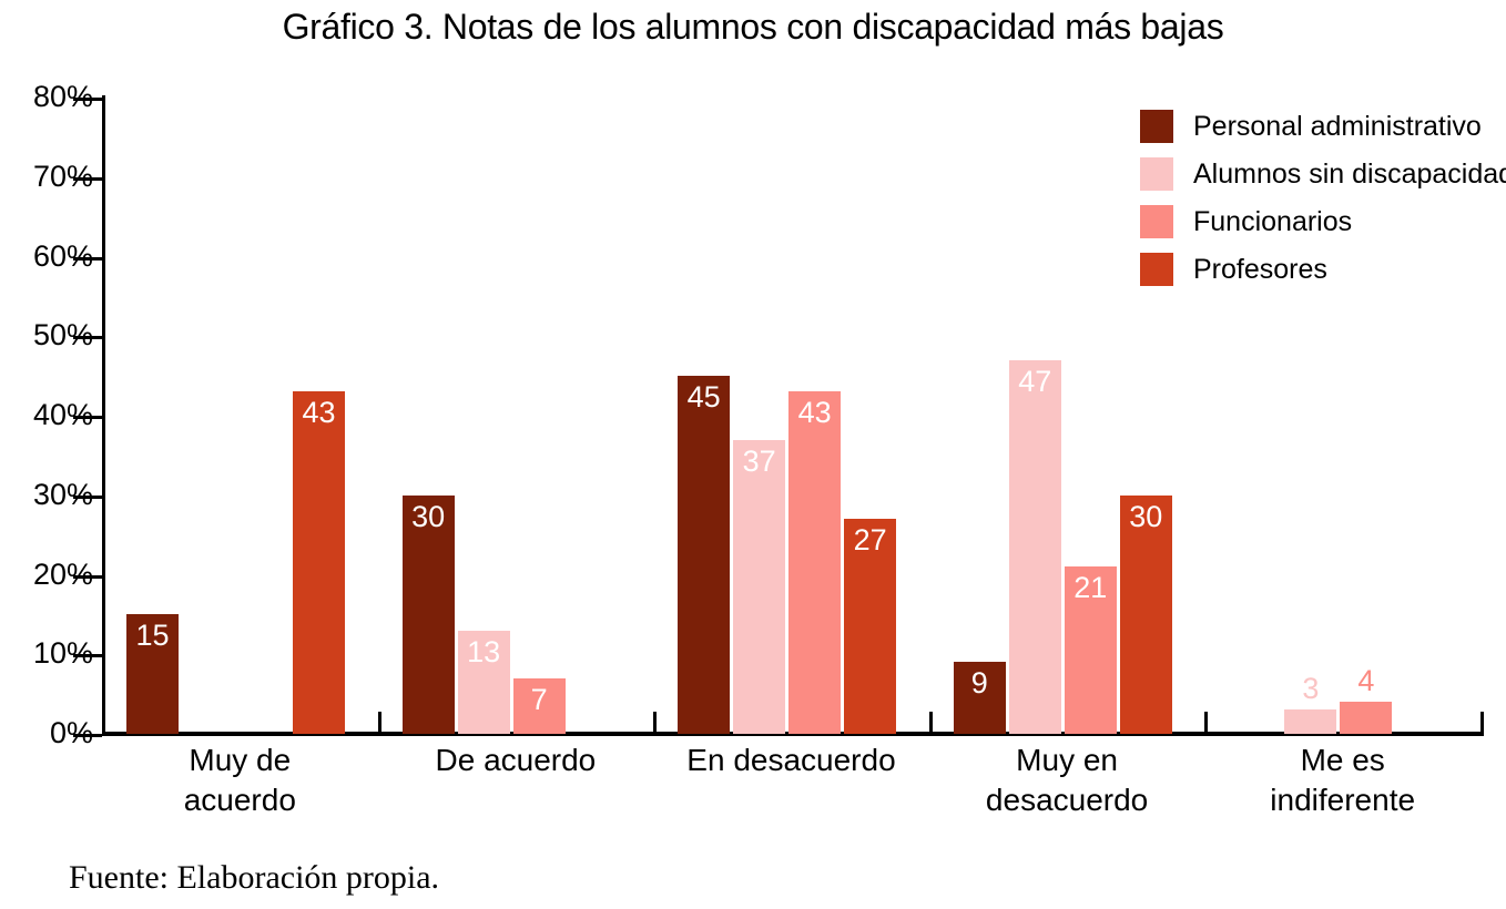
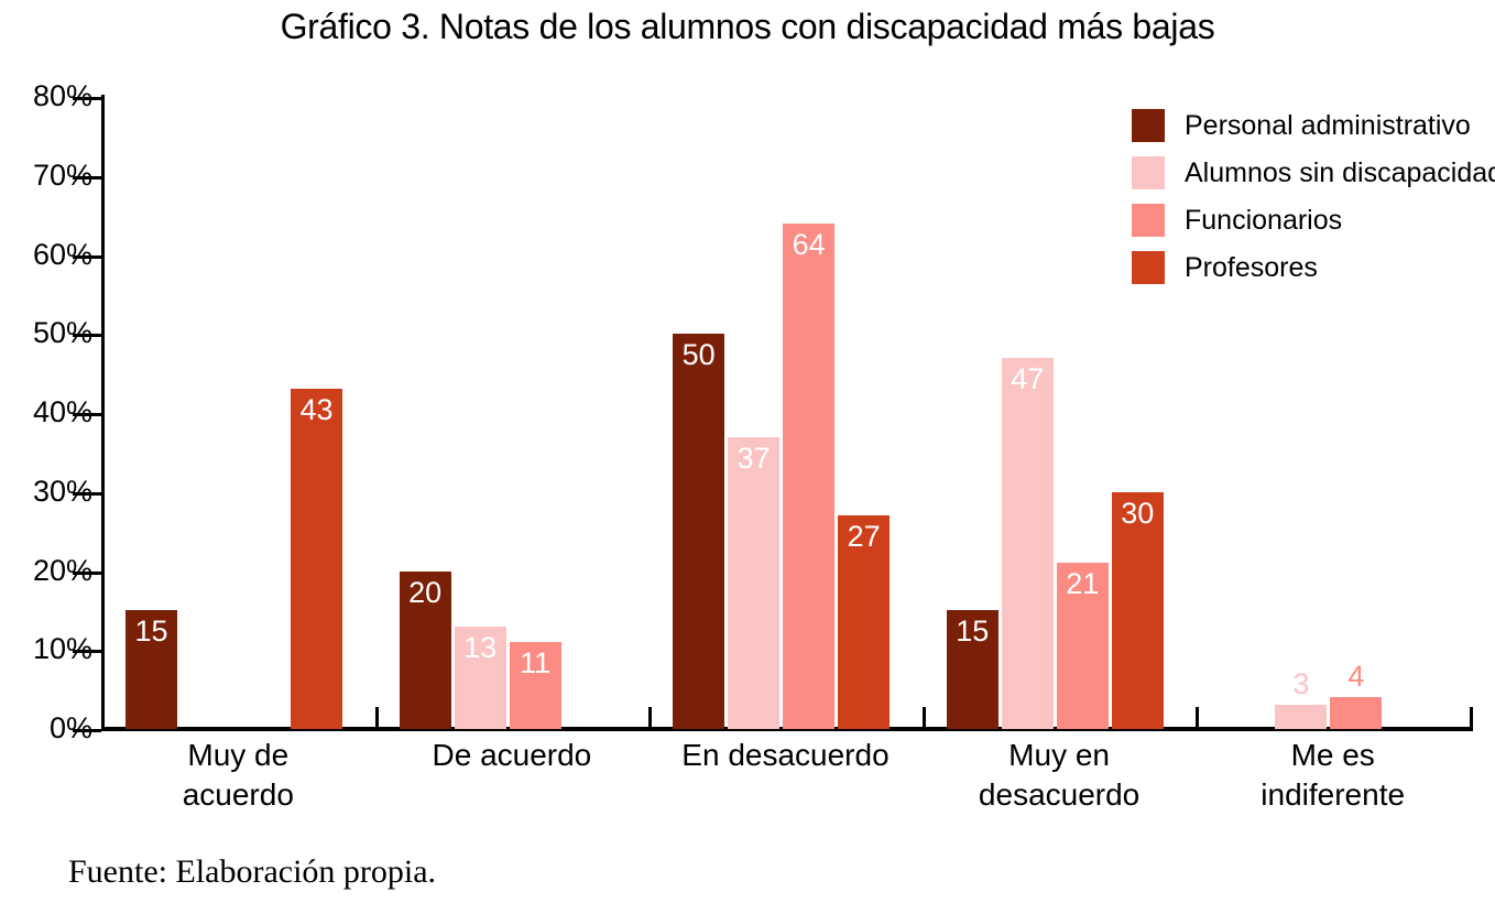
Personal administrativo/De acuerdo: 30 -> 20
Funcionarios/De acuerdo: 7 -> 11
Personal administrativo/En desacuerdo: 45 -> 50
Funcionarios/En desacuerdo: 43 -> 64
Personal administrativo/Muy en desacuerdo: 9 -> 15
